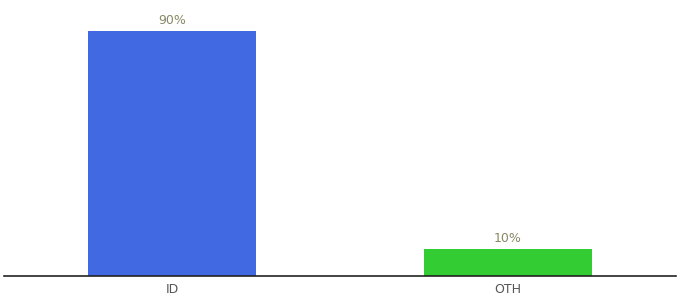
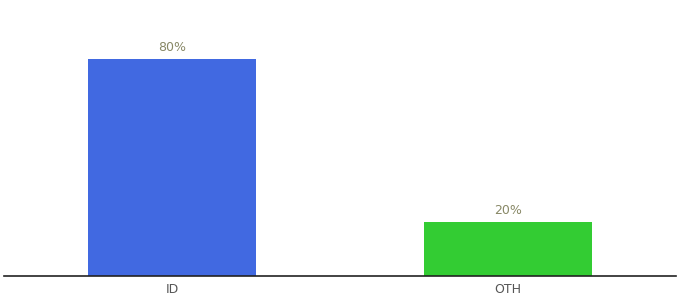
ID: 90% -> 80%
OTH: 10% -> 20%
